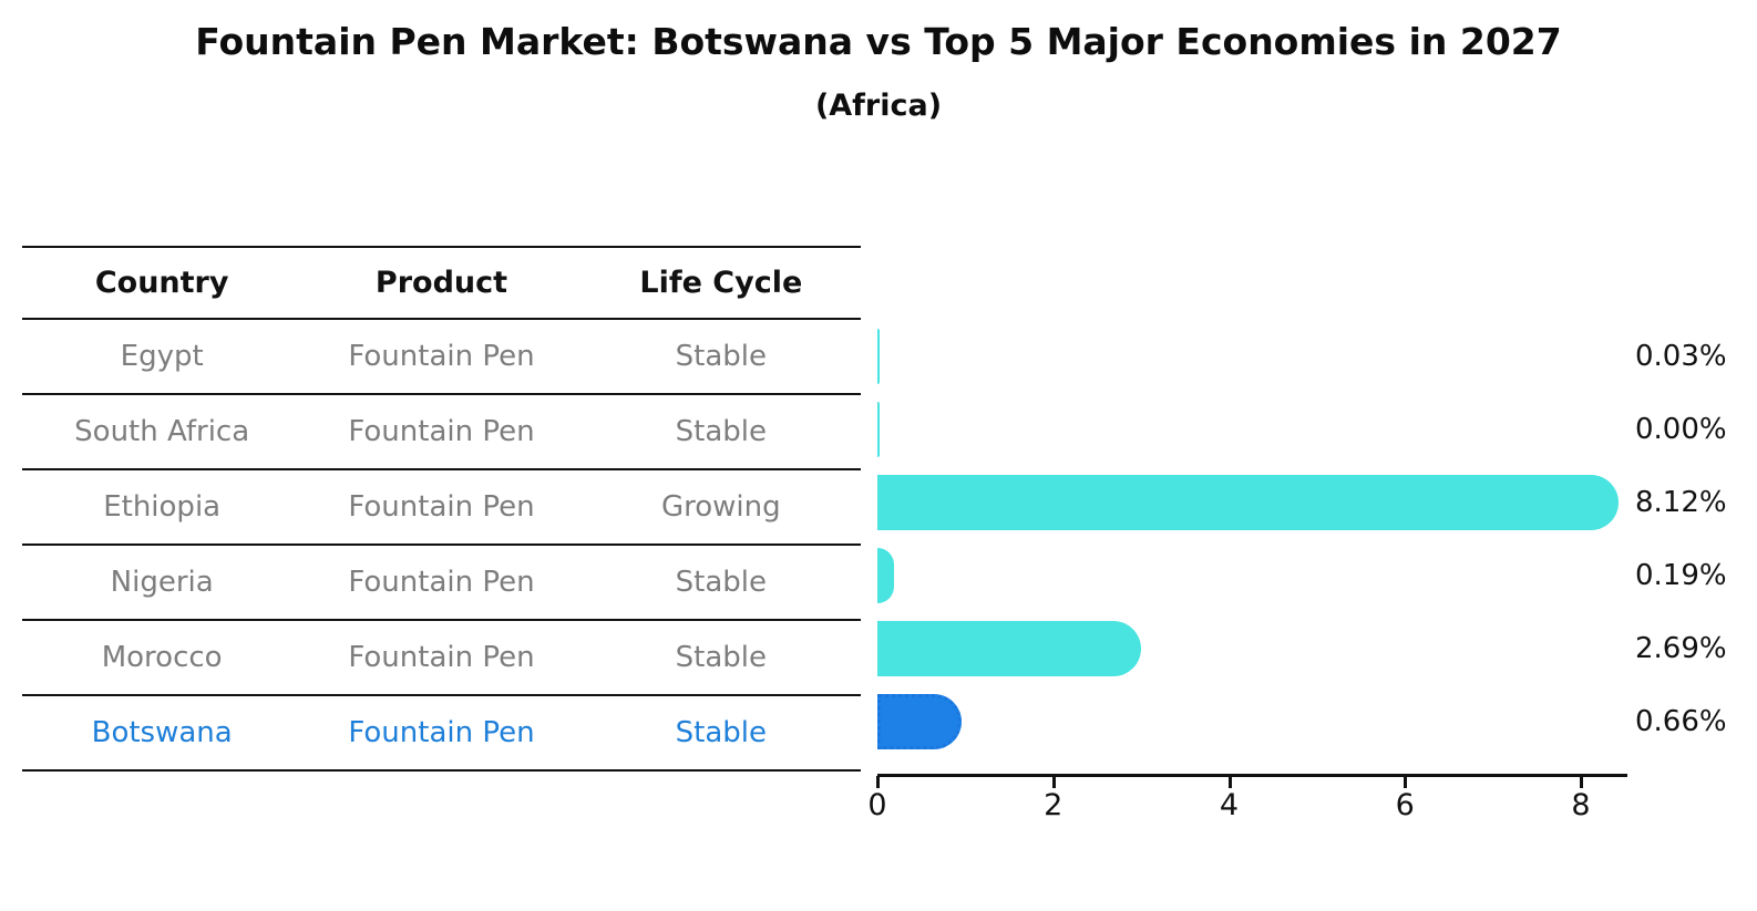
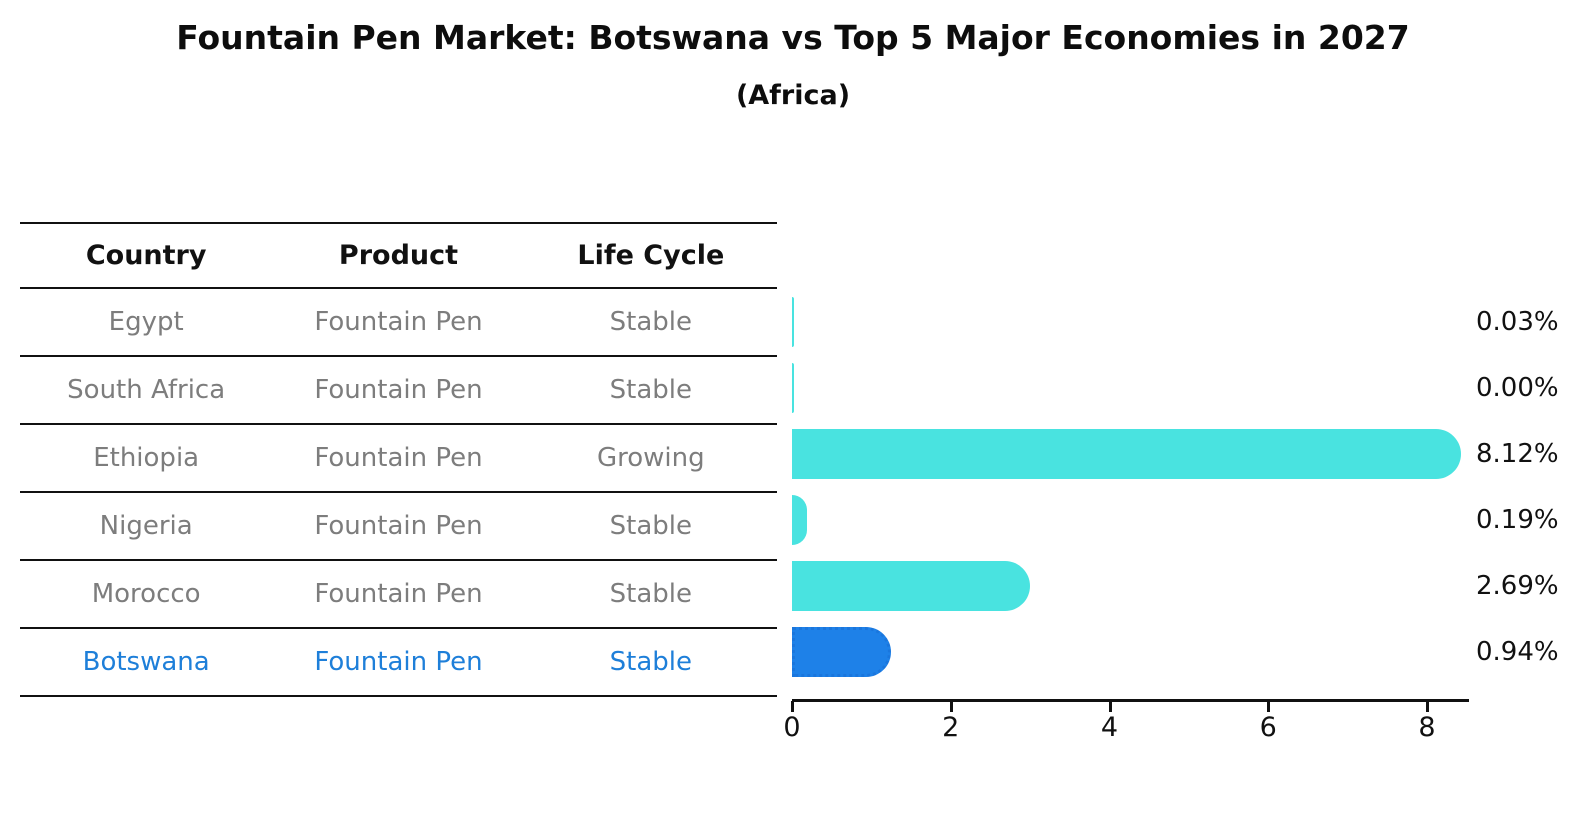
Botswana: 0.66% -> 0.94%
